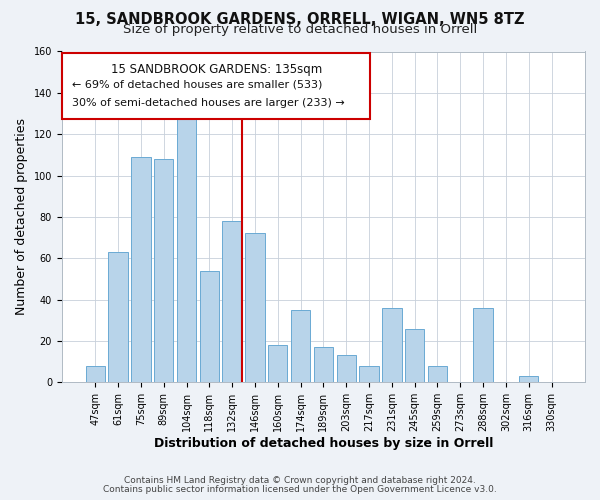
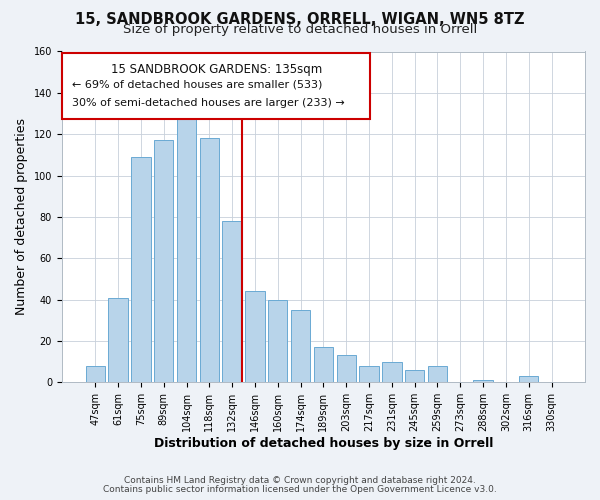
61sqm: 63 -> 41
89sqm: 108 -> 117
118sqm: 54 -> 118
146sqm: 72 -> 44
160sqm: 18 -> 40
231sqm: 36 -> 10
245sqm: 26 -> 6
288sqm: 36 -> 1
